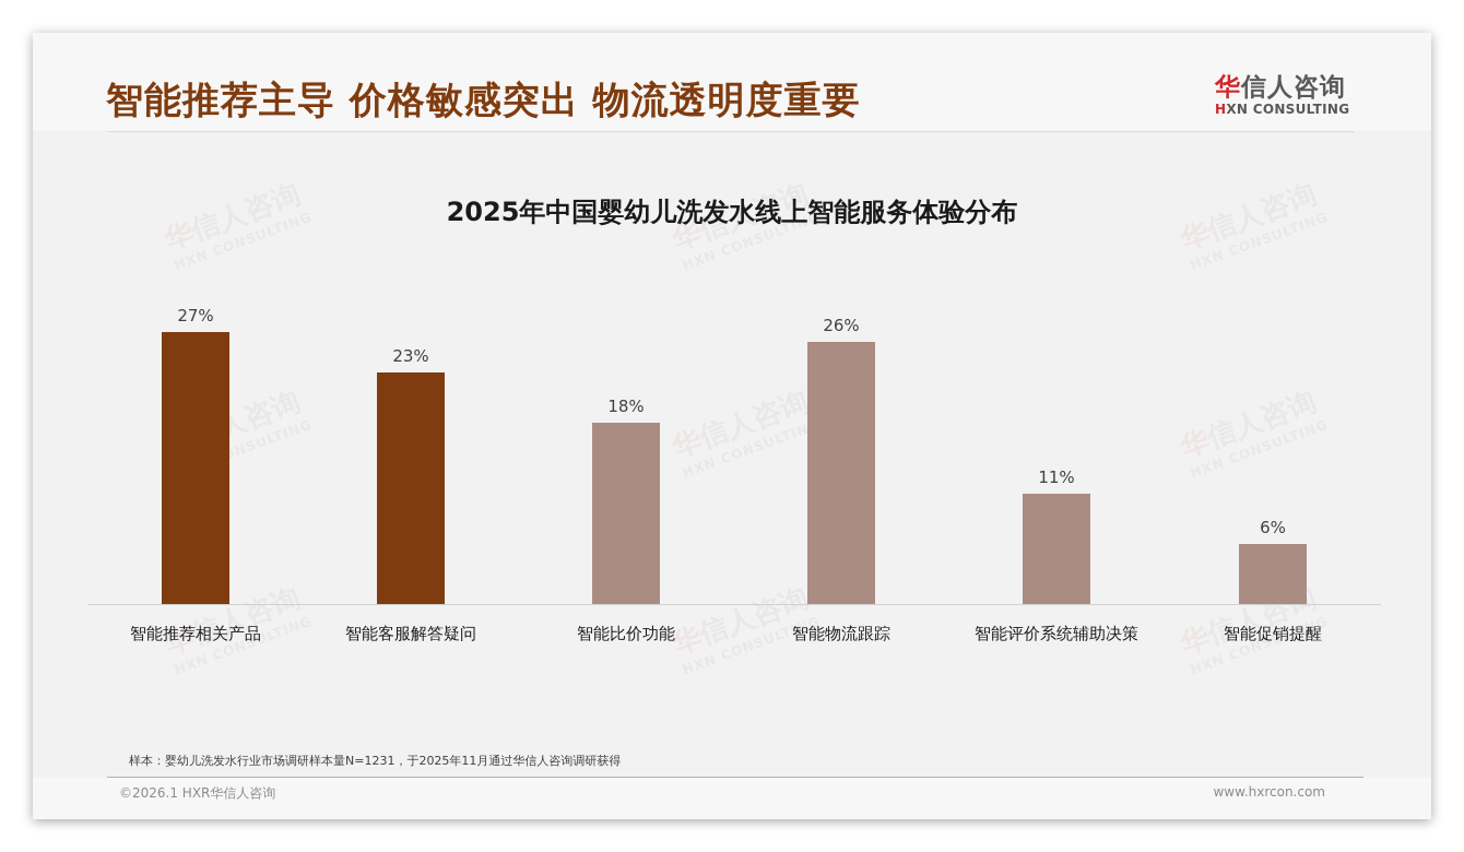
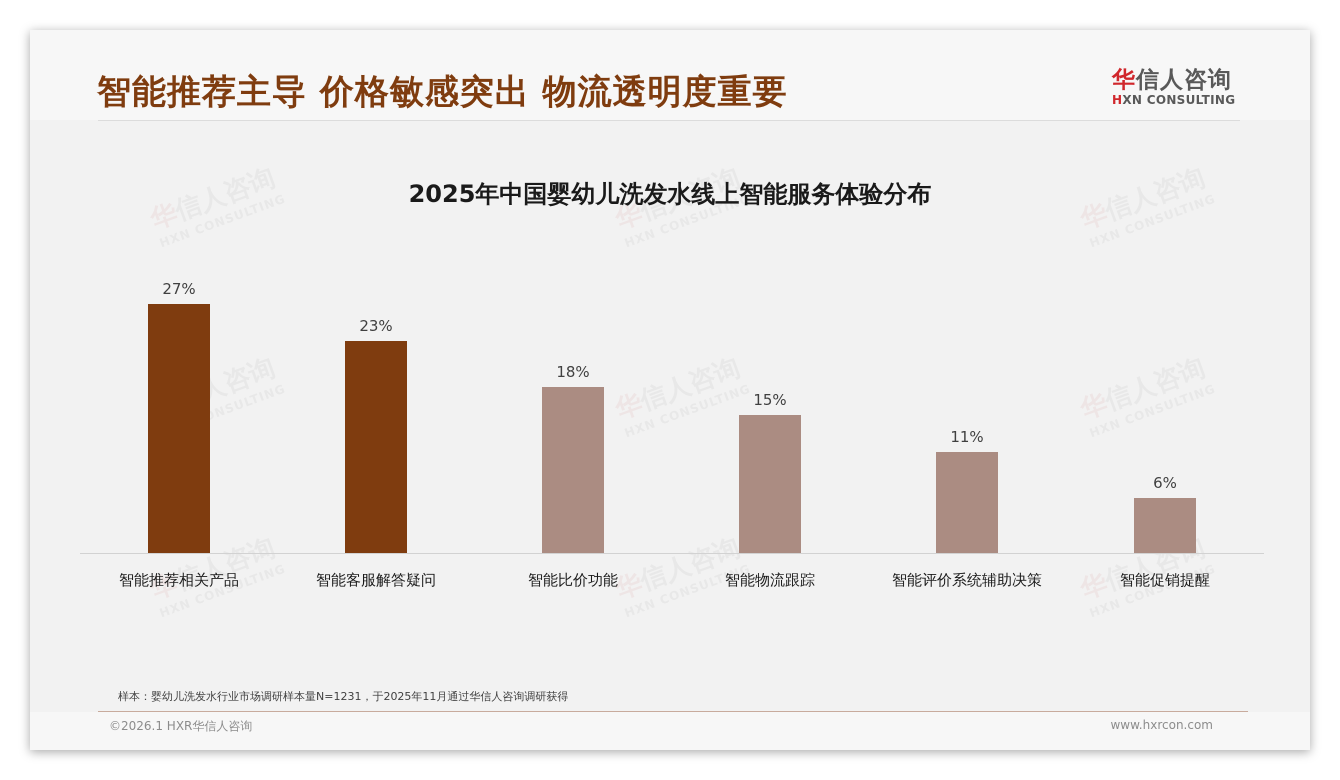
智能物流跟踪: 26% -> 15%
